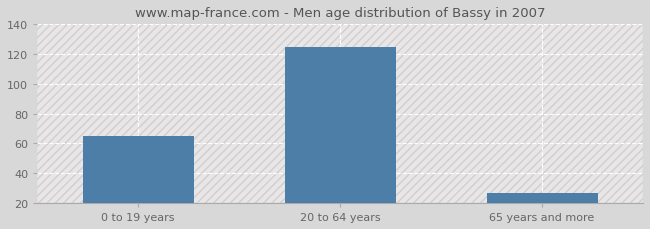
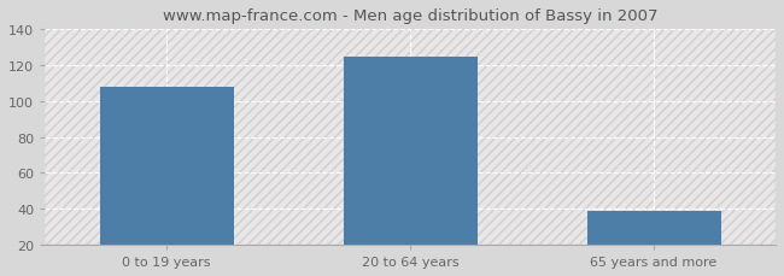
0 to 19 years: 65 -> 108
65 years and more: 27 -> 39
